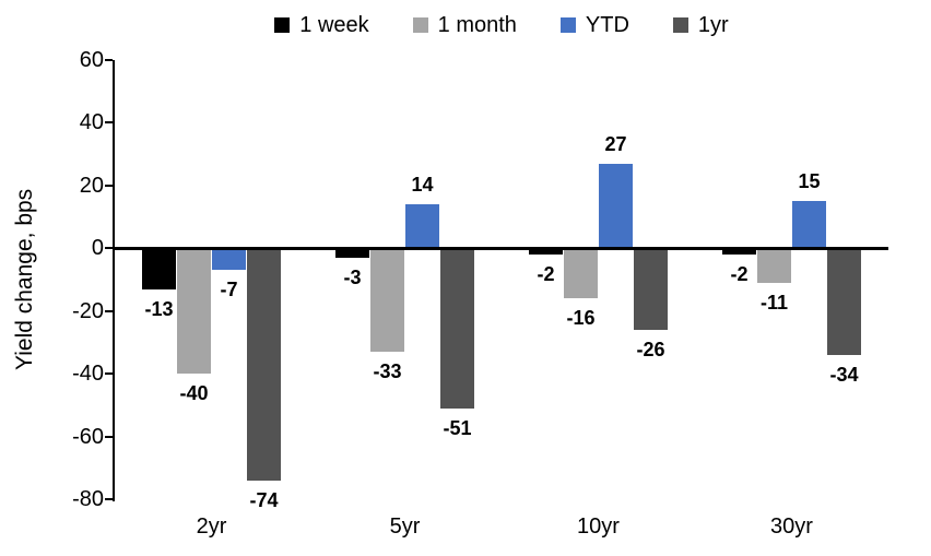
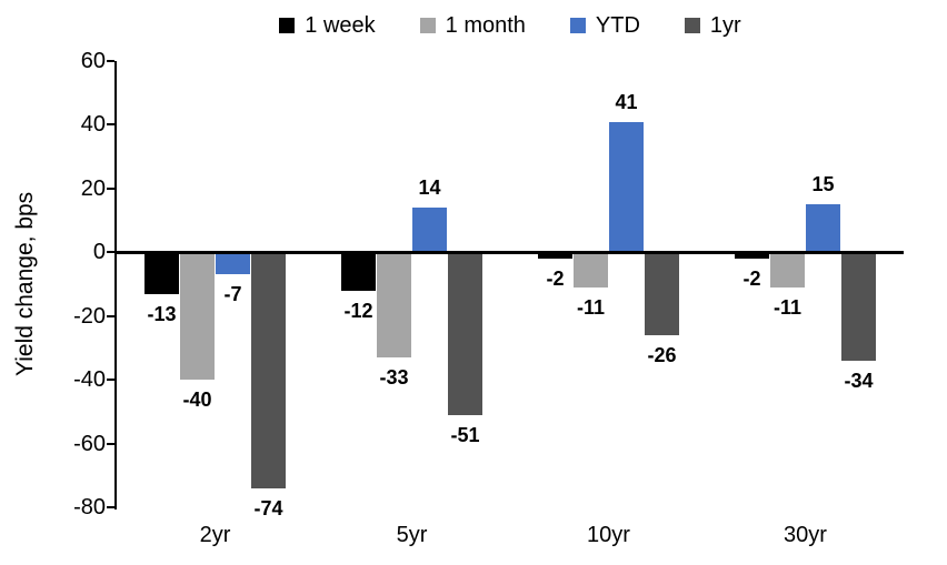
1 week/5yr: -3 -> -12
1 month/10yr: -16 -> -11
YTD/10yr: 27 -> 41
